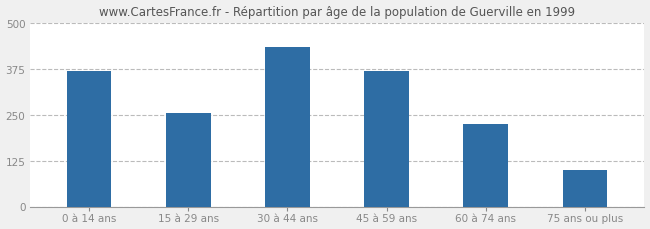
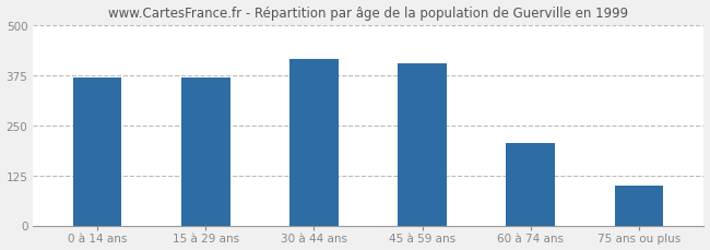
15 à 29 ans: 255 -> 370
30 à 44 ans: 435 -> 415
45 à 59 ans: 370 -> 405
60 à 74 ans: 225 -> 205
